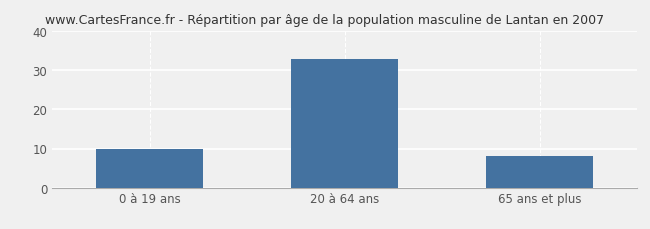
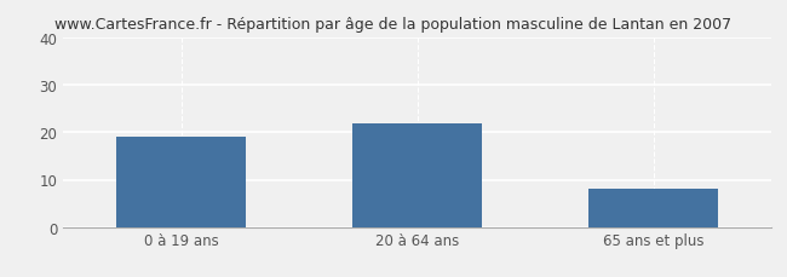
0 à 19 ans: 10 -> 19
20 à 64 ans: 33 -> 22
